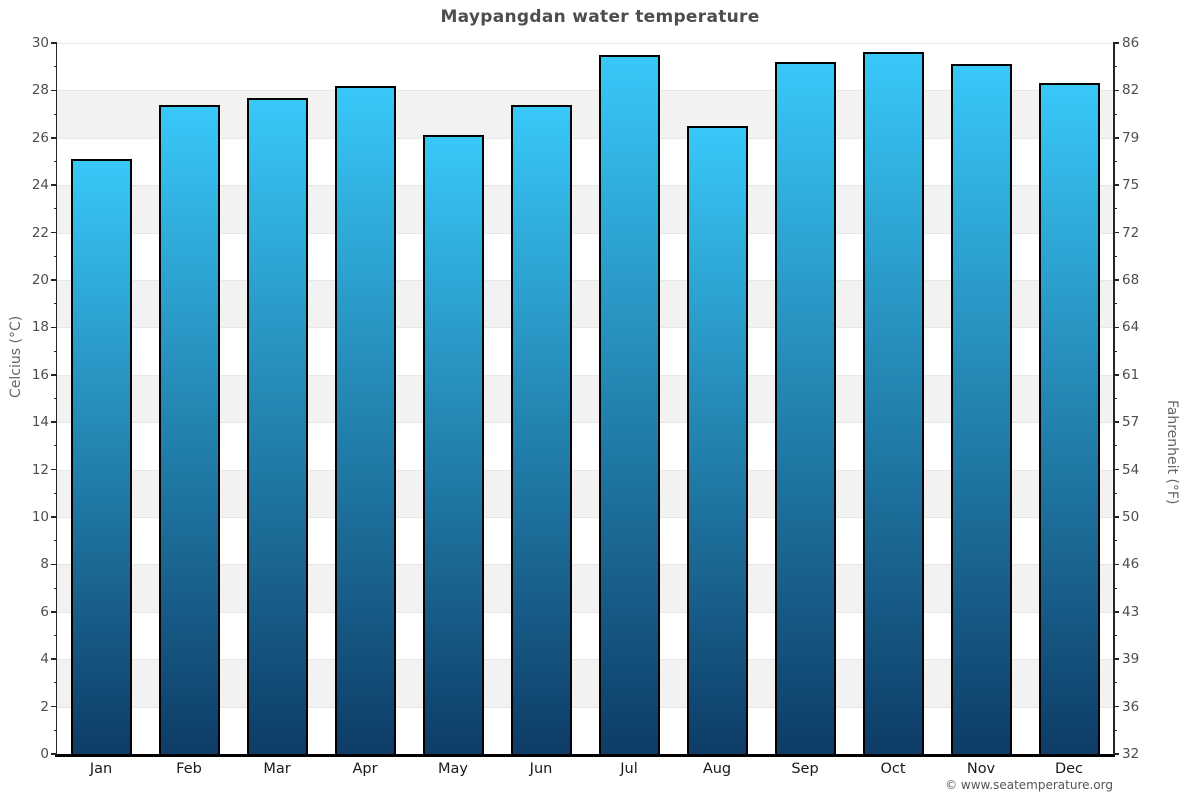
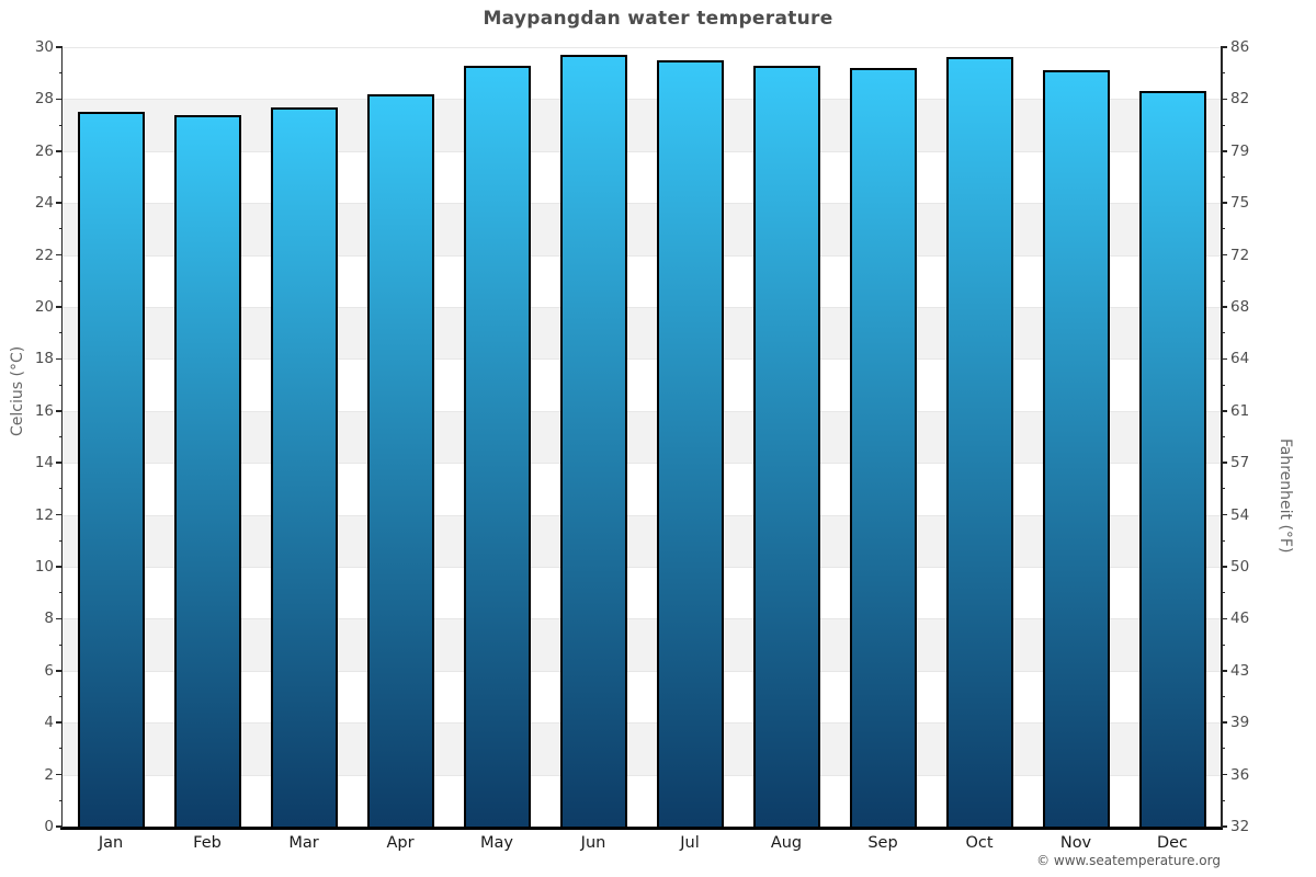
Jan: 25.1 -> 27.5
May: 26.1 -> 29.3
Jun: 27.4 -> 29.7
Aug: 26.5 -> 29.3
